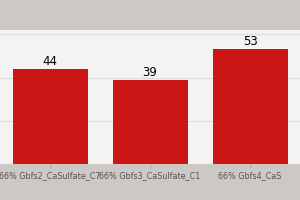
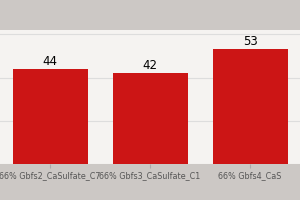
66% Gbfs3_CaSulfate_C1: 39 -> 42
